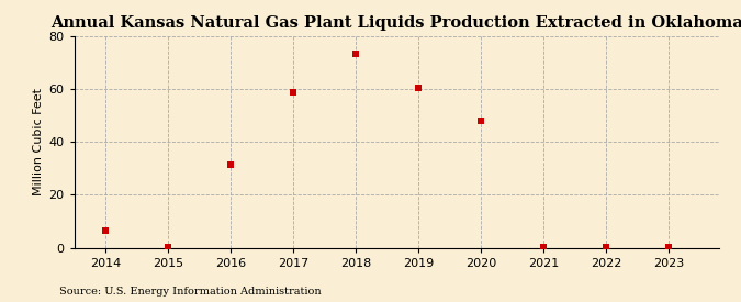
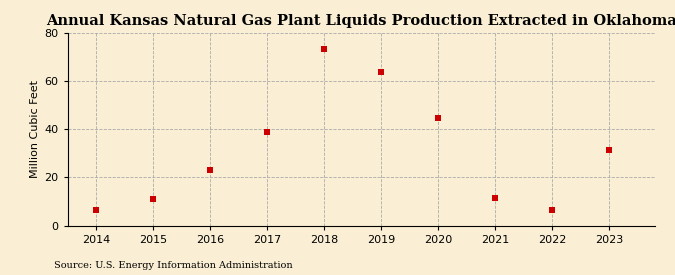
2015: 0.3 -> 11.0
2016: 31.5 -> 23.0
2017: 59.0 -> 39.0
2019: 60.5 -> 64.0
2020: 48.0 -> 44.5
2021: 0.4 -> 11.5
2022: 0.4 -> 6.5
2023: 0.3 -> 31.5
